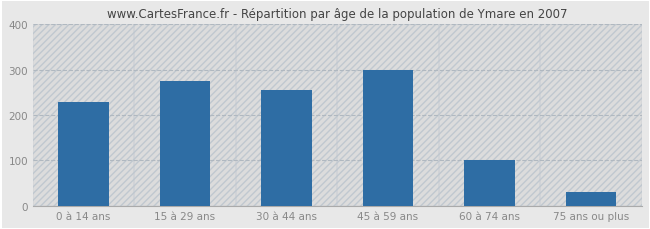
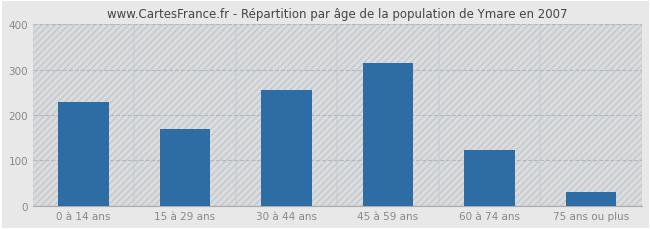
15 à 29 ans: 275 -> 170
45 à 59 ans: 300 -> 315
60 à 74 ans: 100 -> 124
